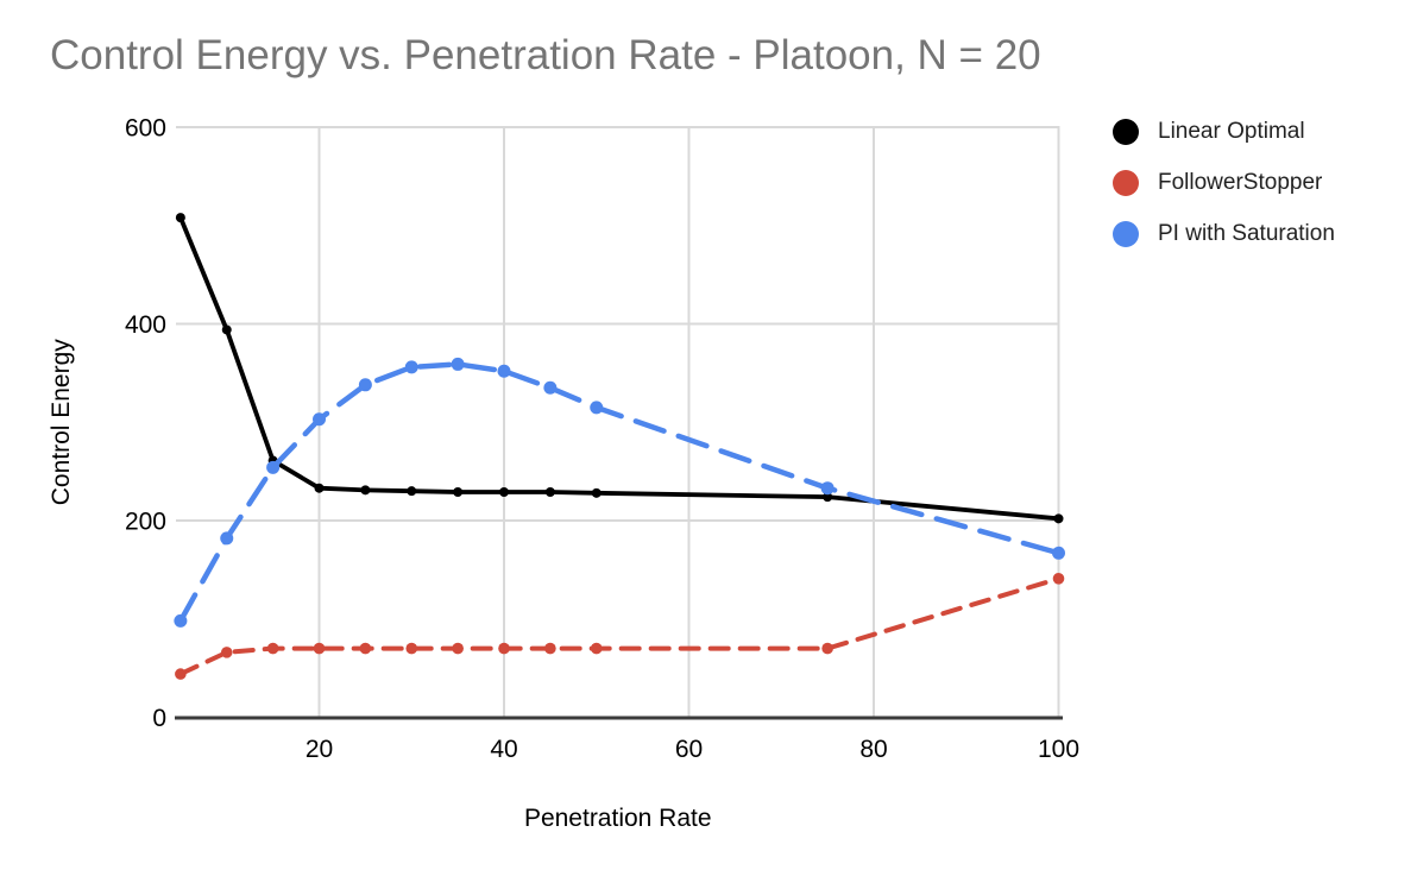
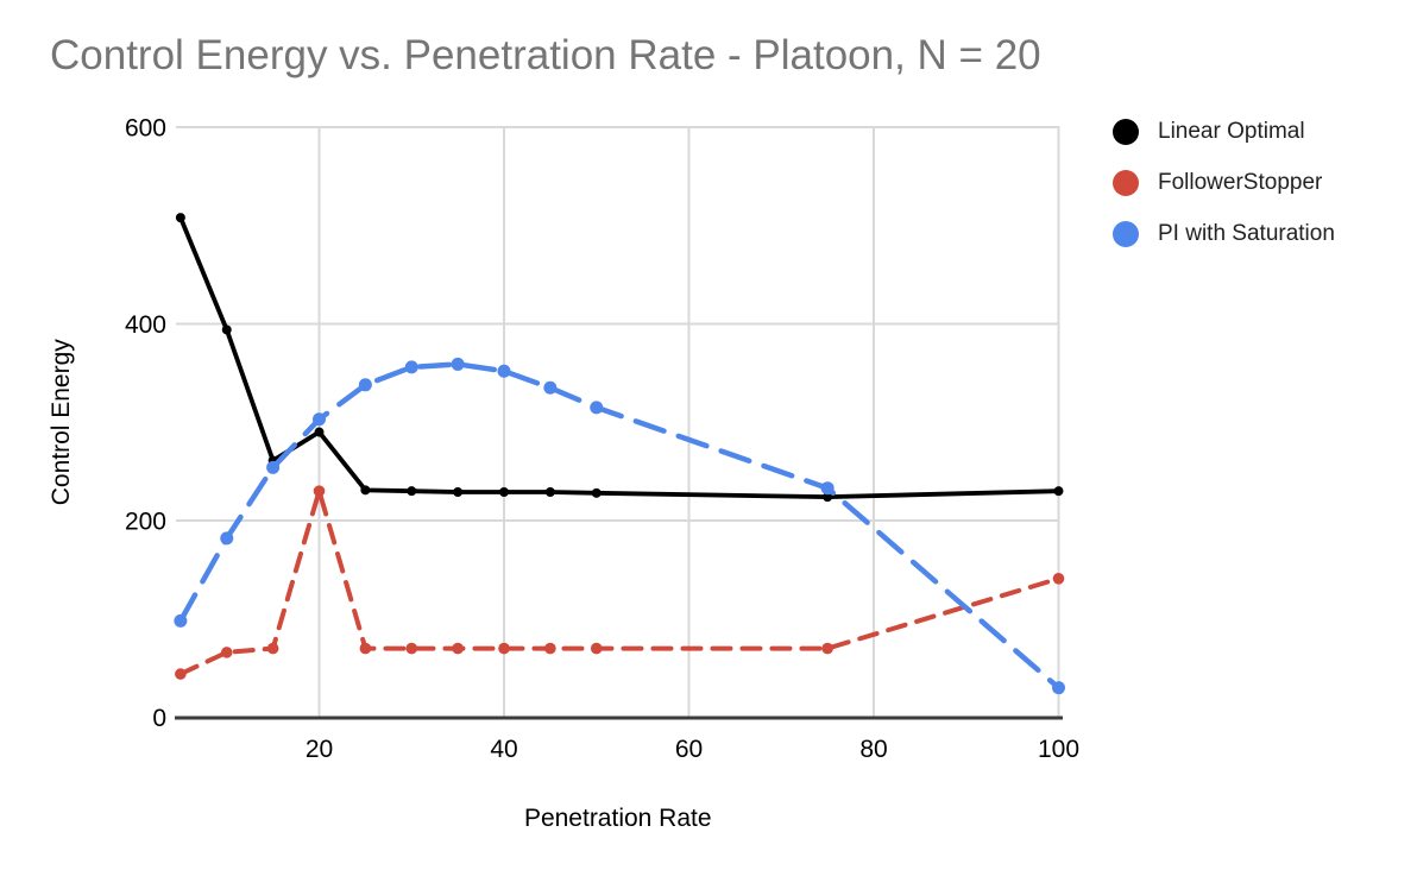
Linear Optimal/20: 230 -> 290
FollowerStopper/20: 70 -> 230
Linear Optimal/100: 200 -> 230
PI with Saturation/100: 170 -> 30
